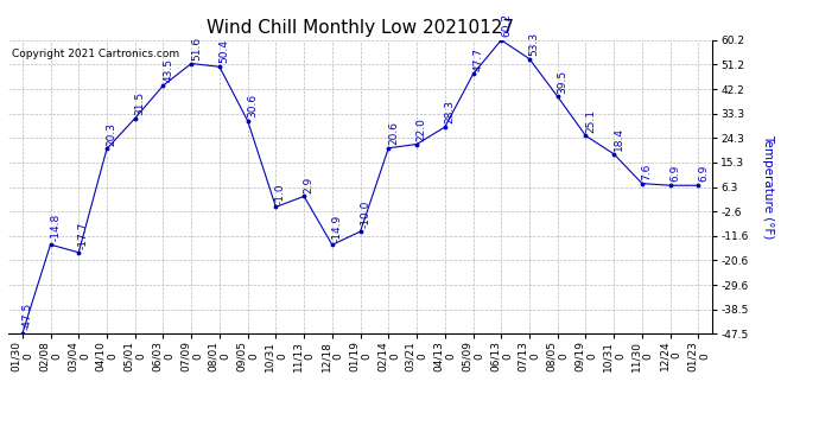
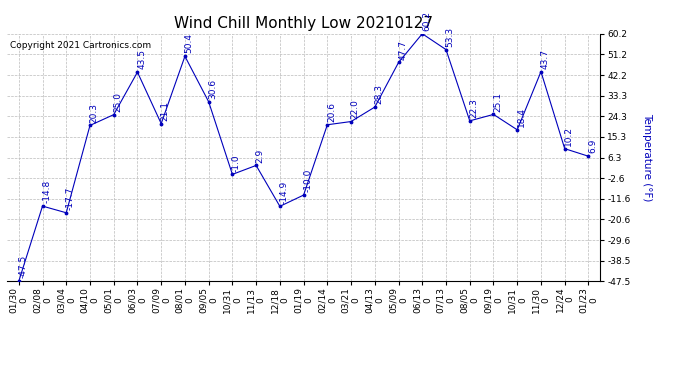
05/01 0: 31.5 -> 25.0
07/09 0: 51.6 -> 21.1
08/05 0: 39.5 -> 22.3
11/30 0: 7.6 -> 43.7
12/24 0: 6.9 -> 10.2
